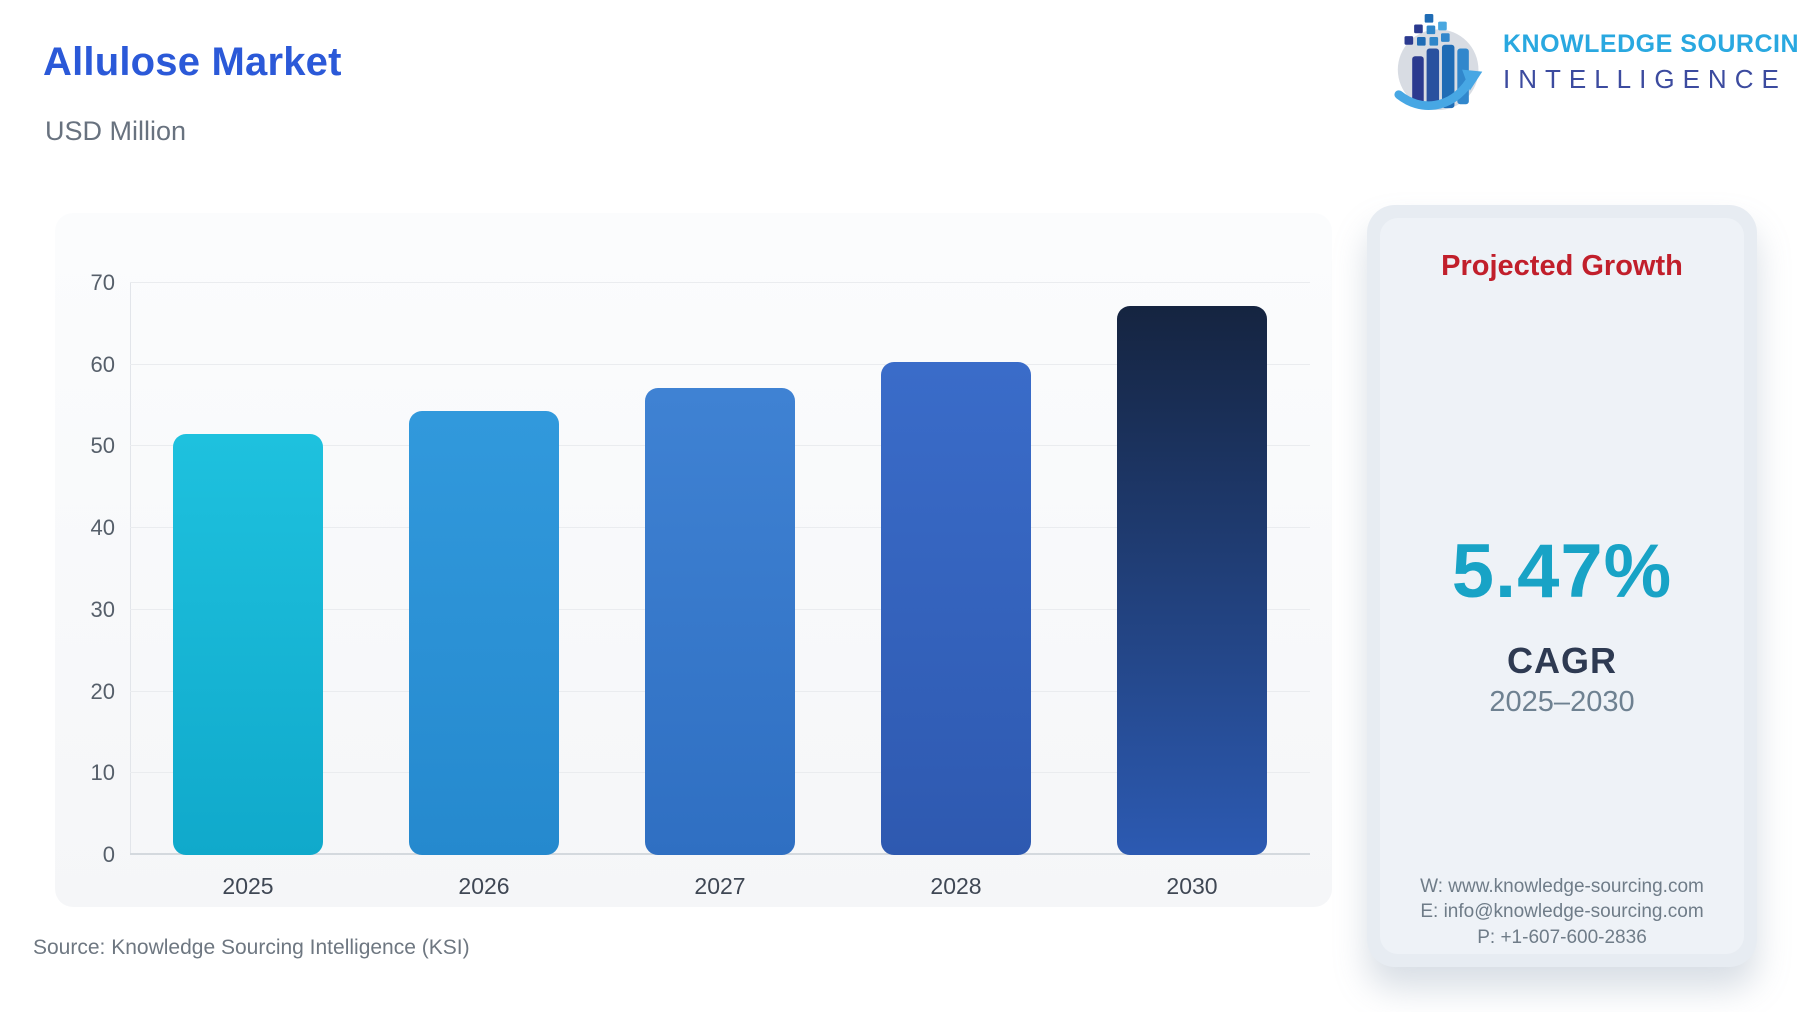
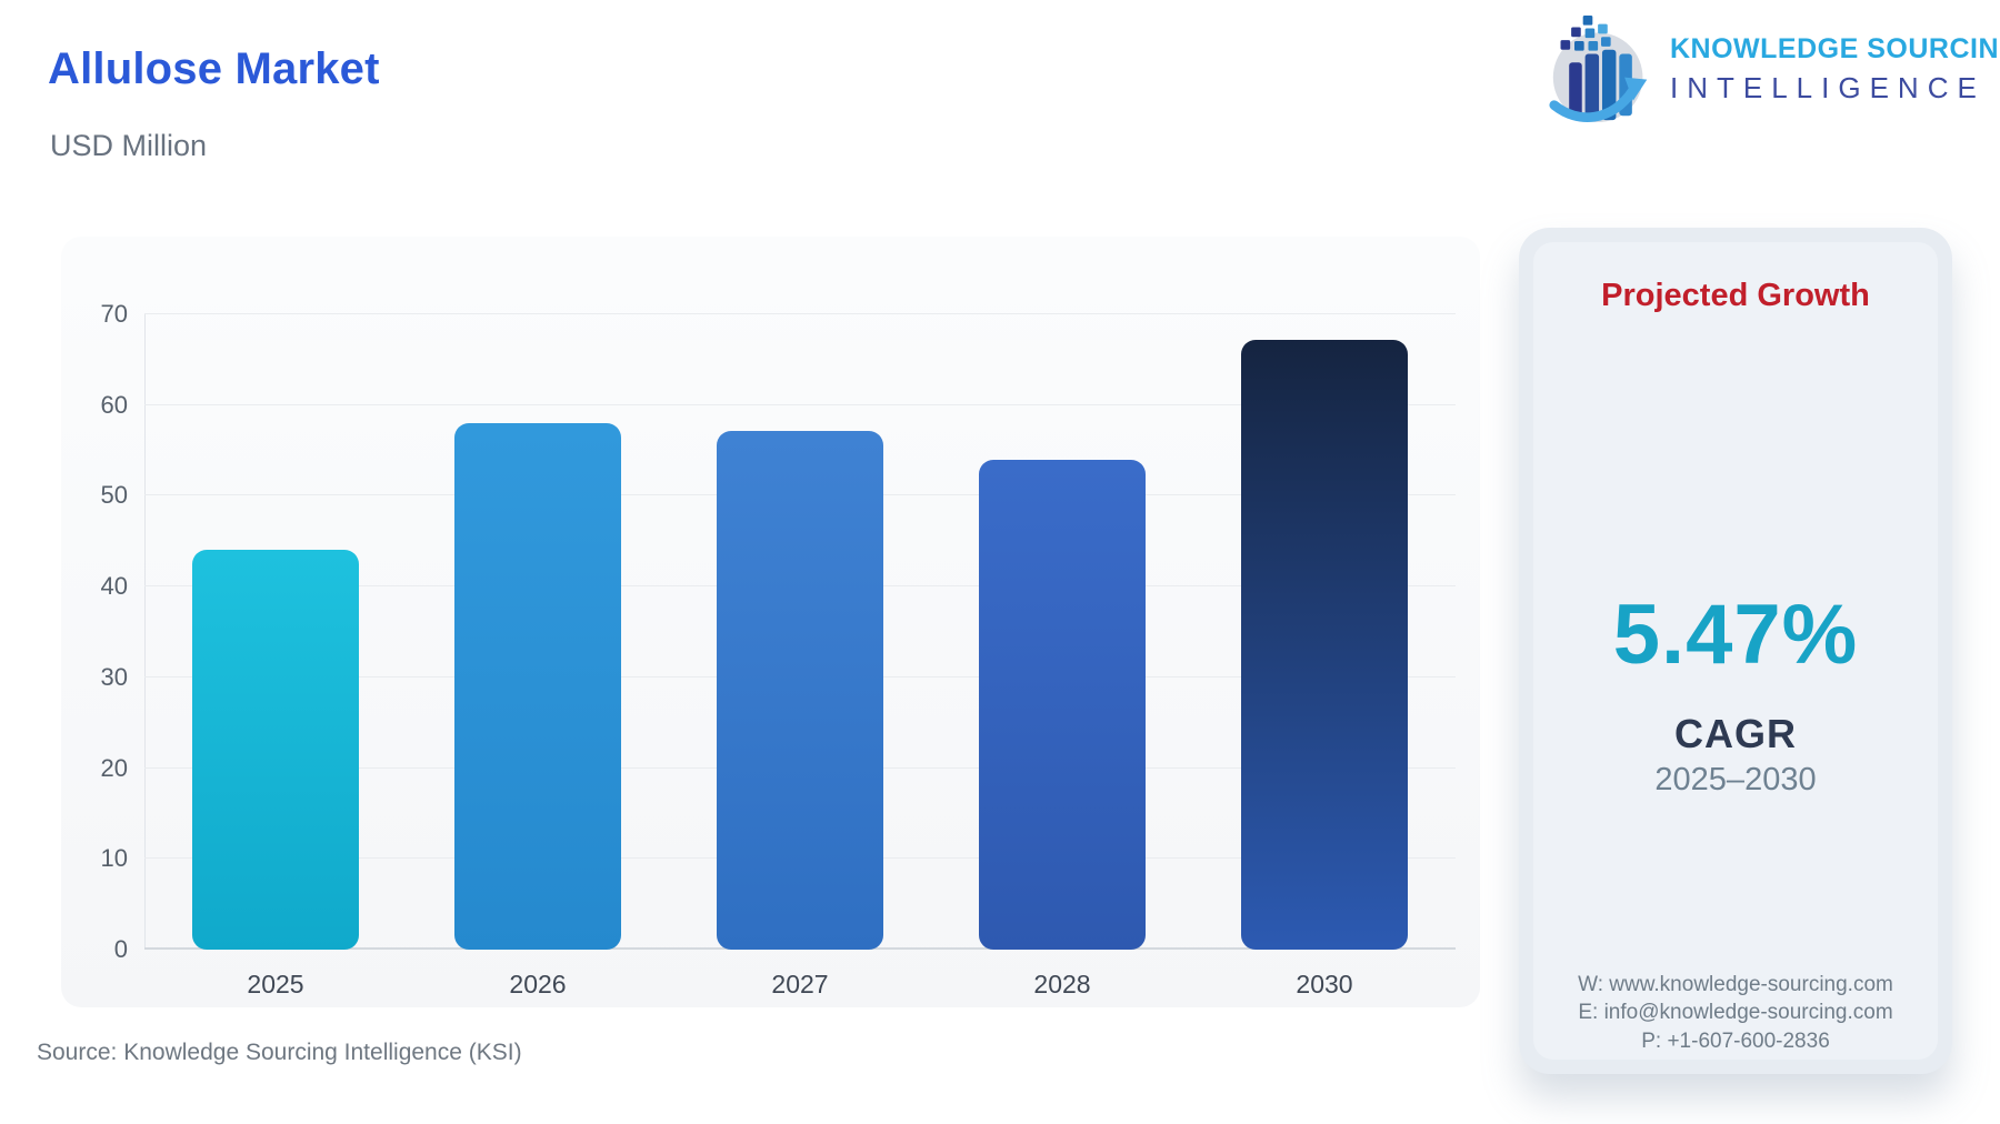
2025: 52 -> 44
2026: 54 -> 58
2028: 60 -> 54
